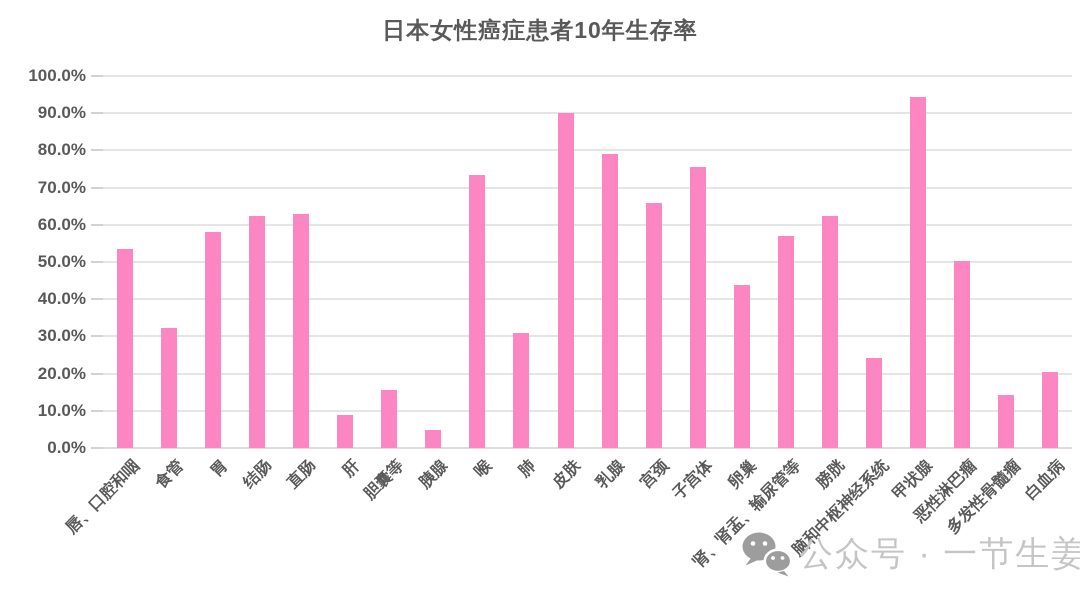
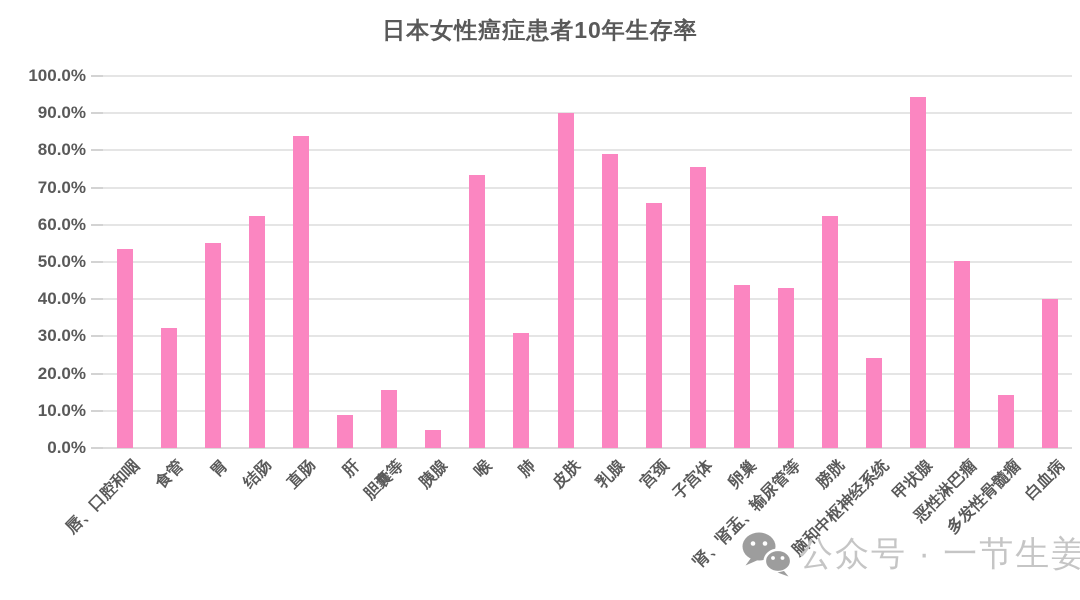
胃: 58% -> 55%
直肠: 63% -> 84%
肾、肾盂、输尿管等: 57% -> 43%
白血病: 20% -> 40%
